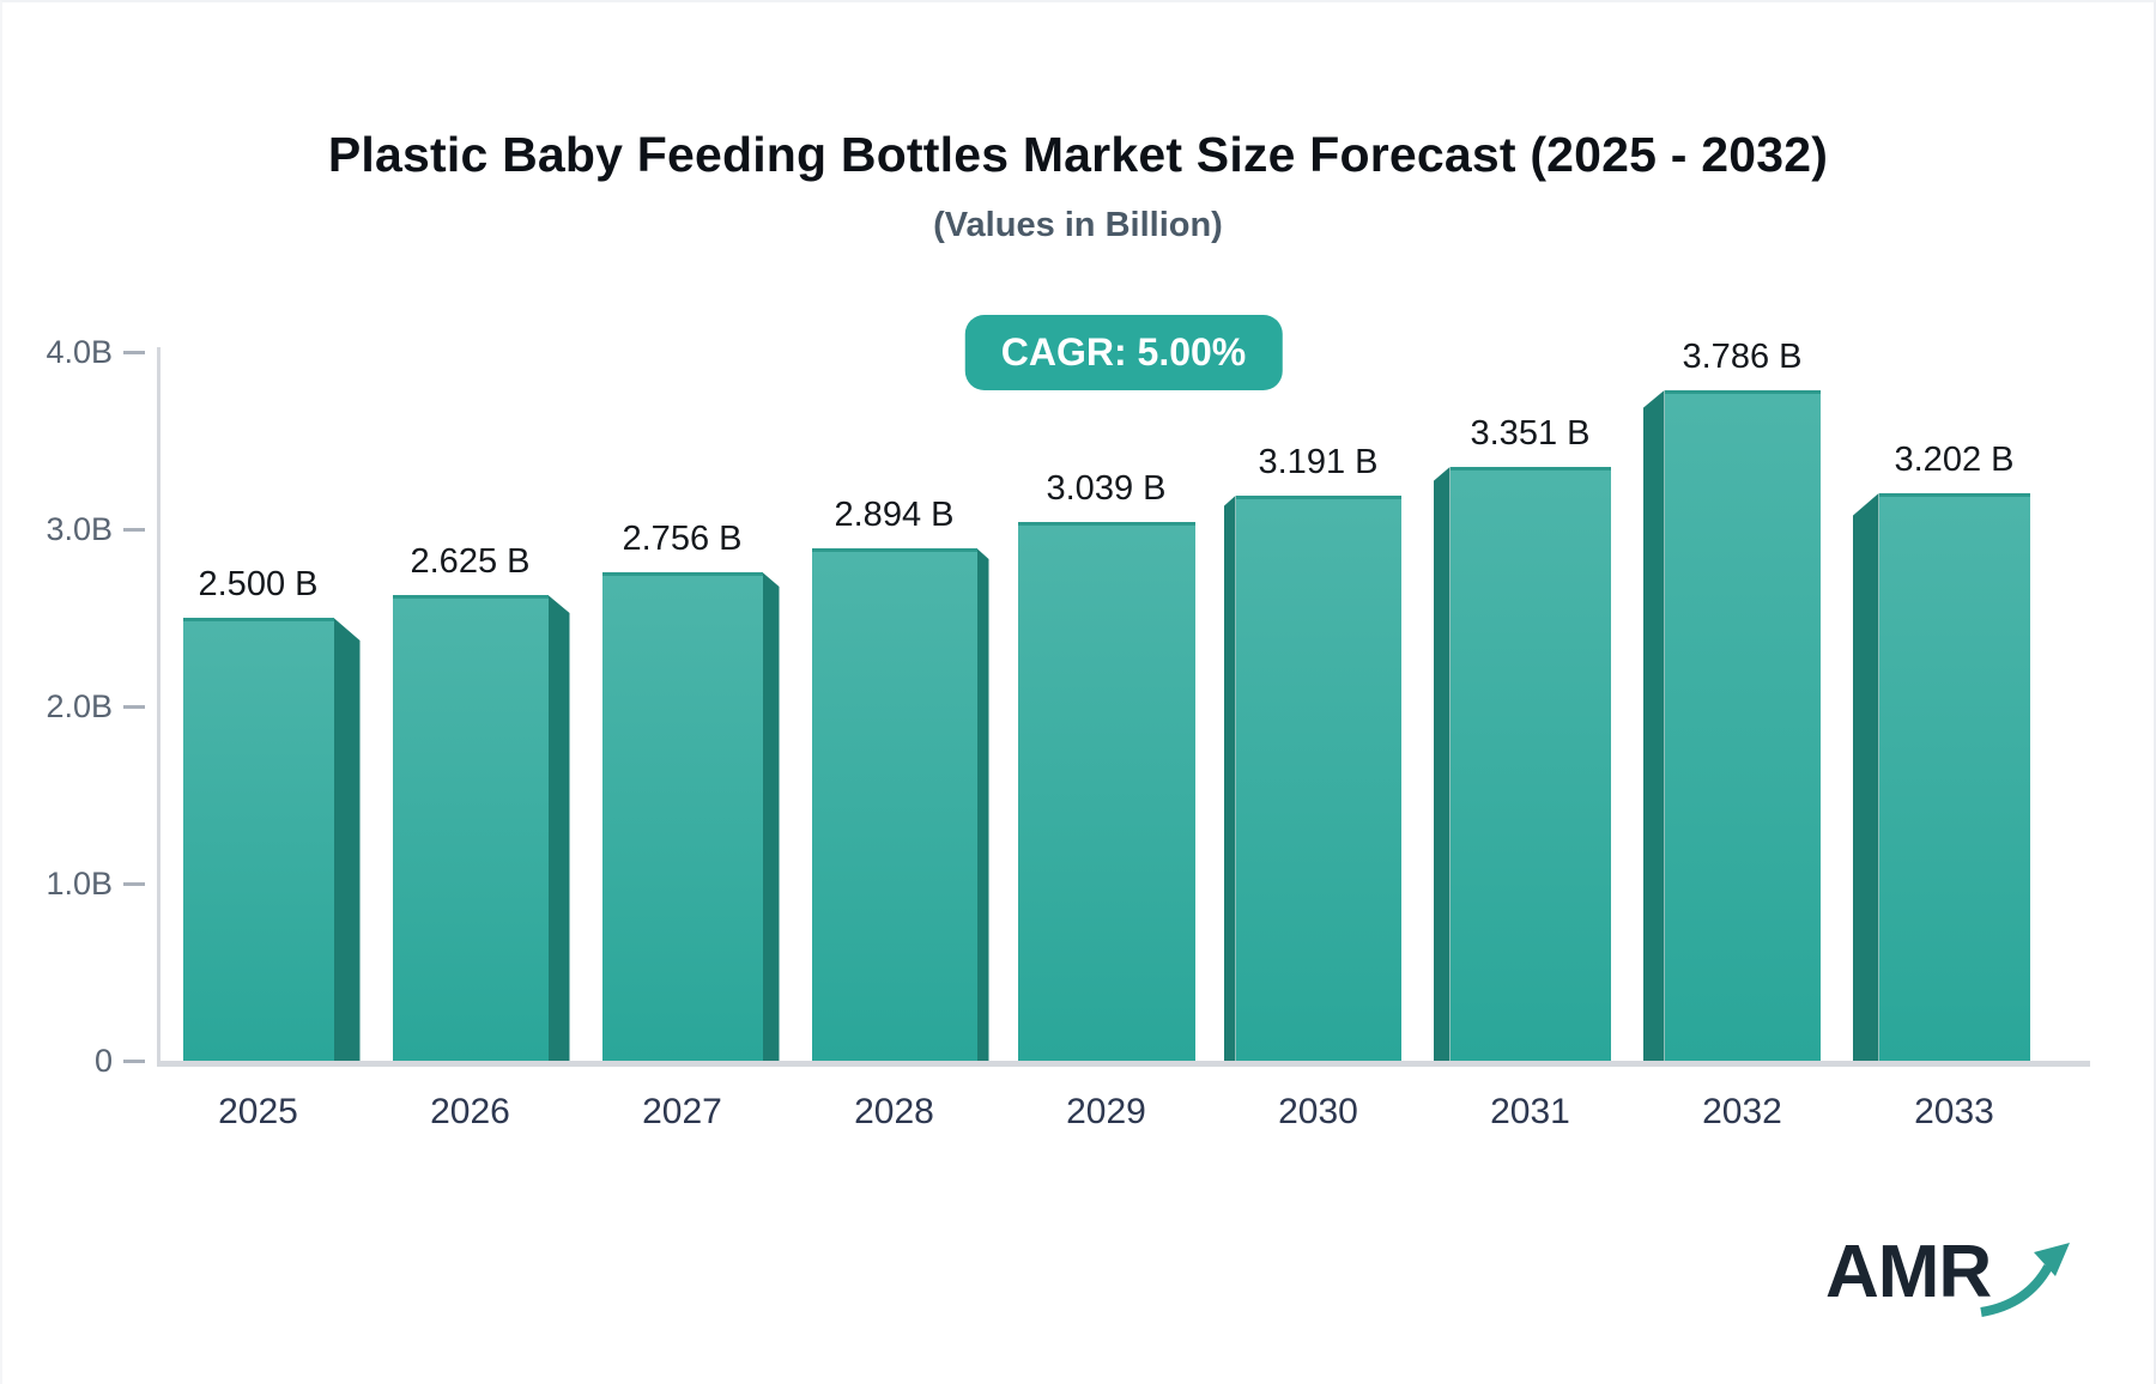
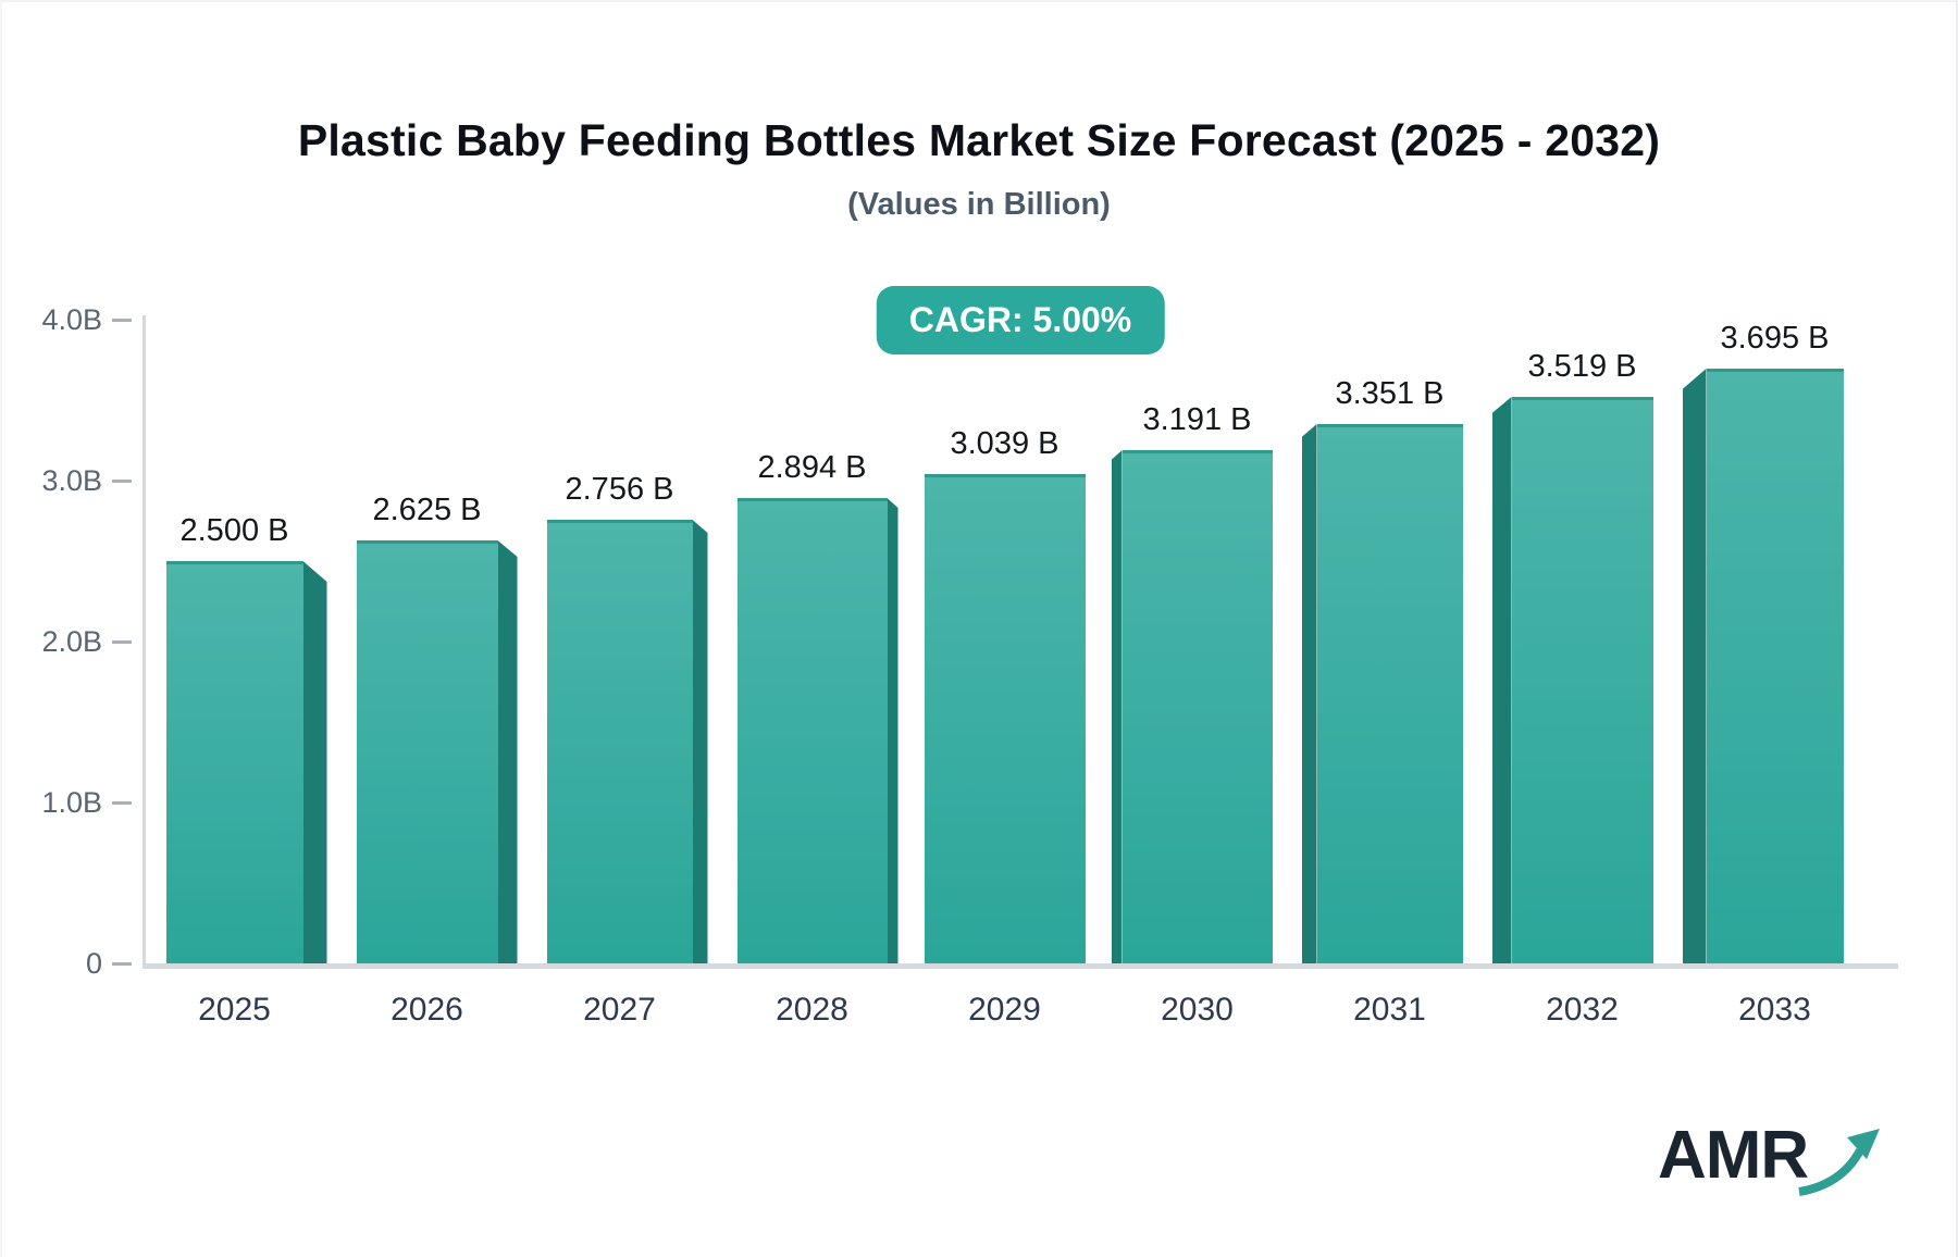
2032: 3.786 -> 3.519
2033: 3.202 -> 3.695
